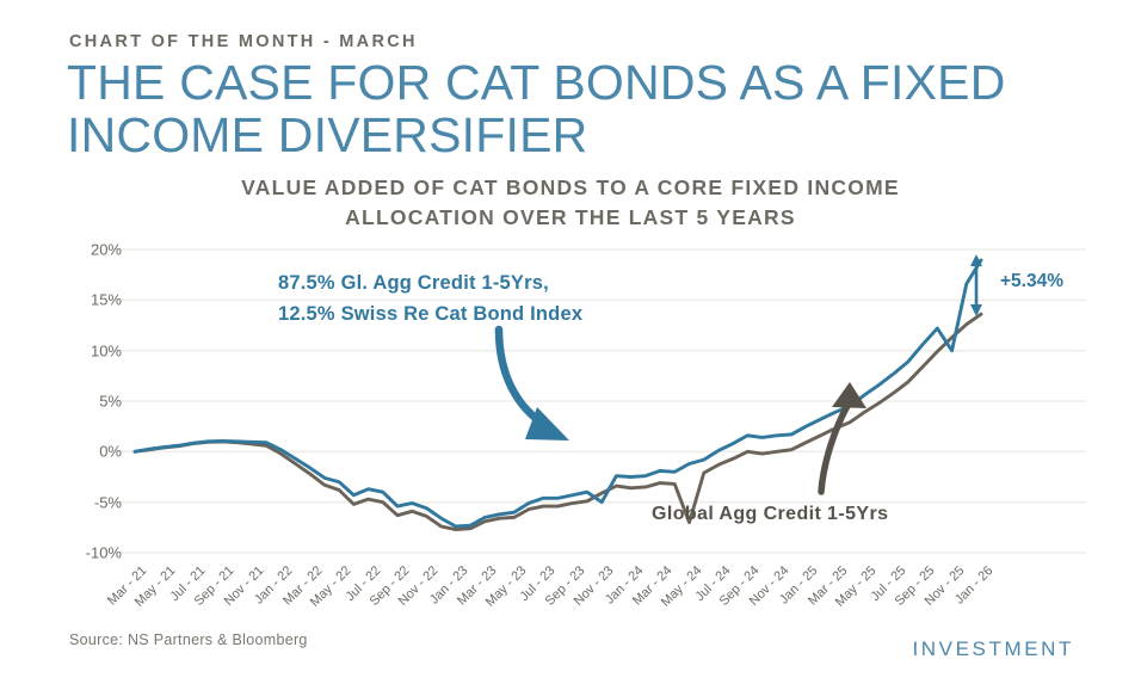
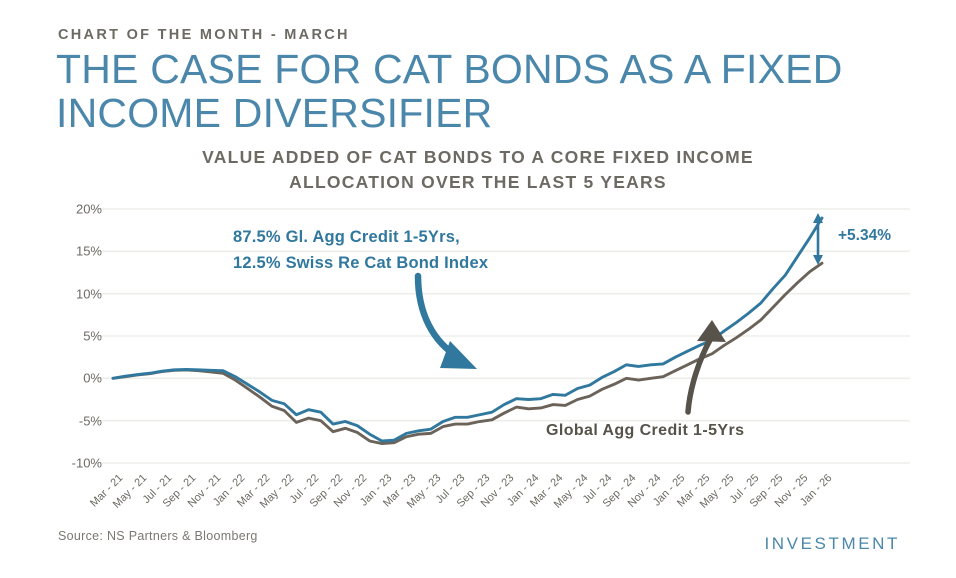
87.5% Gl. Agg Credit 1-5Yrs, 12.5% Swiss Re Cat Bond Index/Nov-23: -5% -> -3%
Global Agg Credit 1-5Yrs/May-24: -7% -> -2%
87.5% Gl. Agg Credit 1-5Yrs, 12.5% Swiss Re Cat Bond Index/Nov-25: 10% -> 14%
